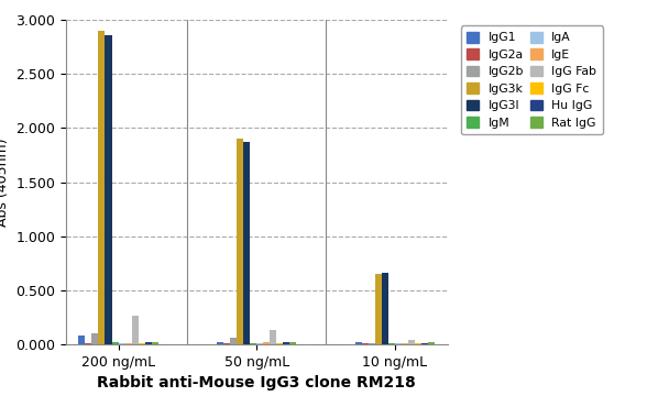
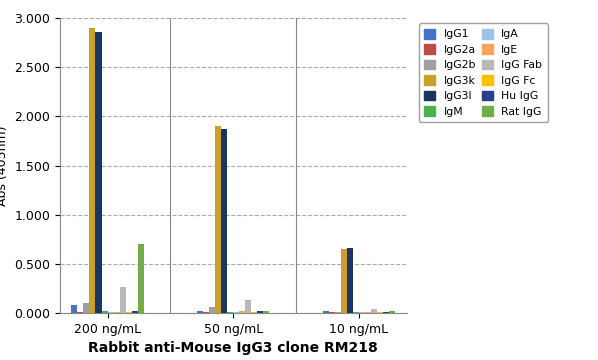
Rat IgG/200 ng/mL: 0.02 -> 0.70
